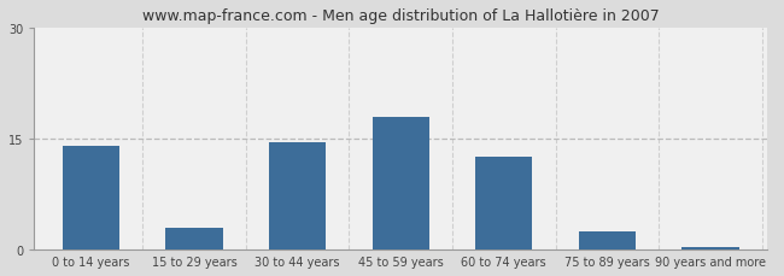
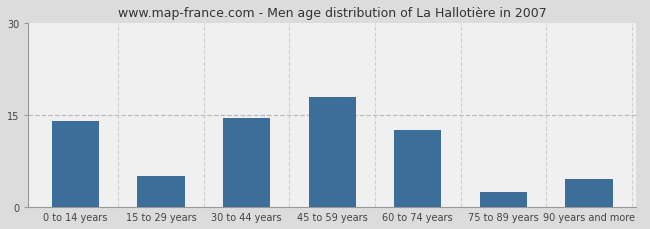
15 to 29 years: 3.0 -> 5.0
90 years and more: 0.3 -> 4.6
